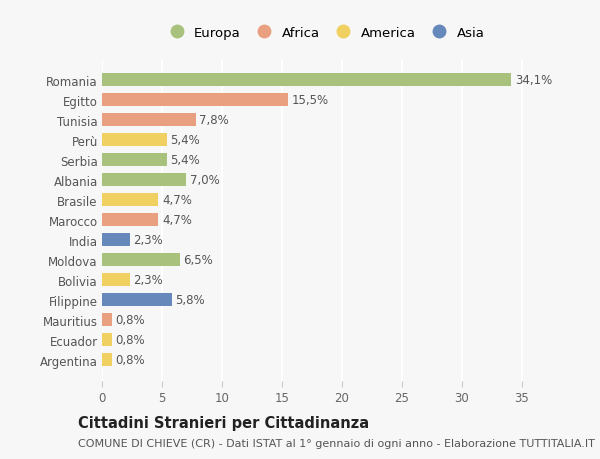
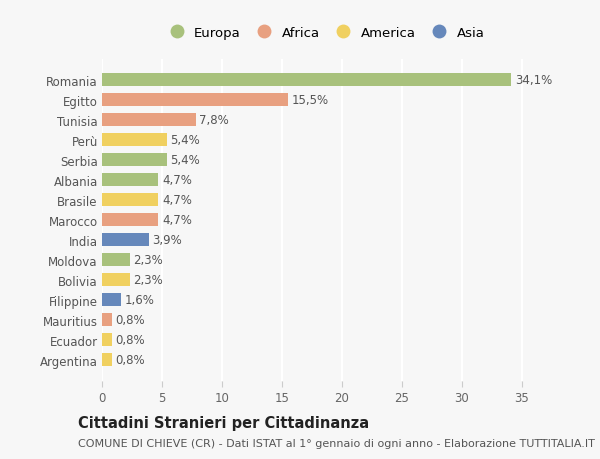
Albania: 7,0% -> 4,7%
India: 2,3% -> 3,9%
Moldova: 6,5% -> 2,3%
Filippine: 5,8% -> 1,6%
